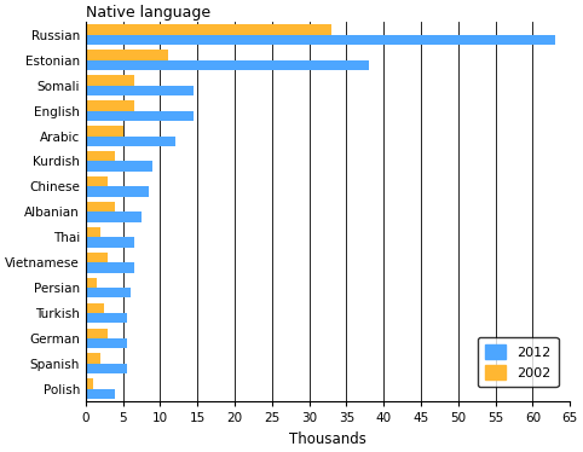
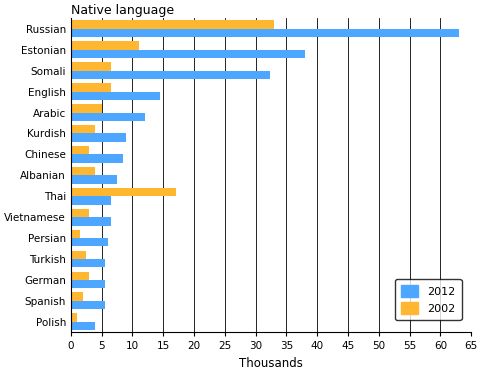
2012/Somali: 14.5 -> 32.4
2002/Thai: 2.0 -> 17.0
